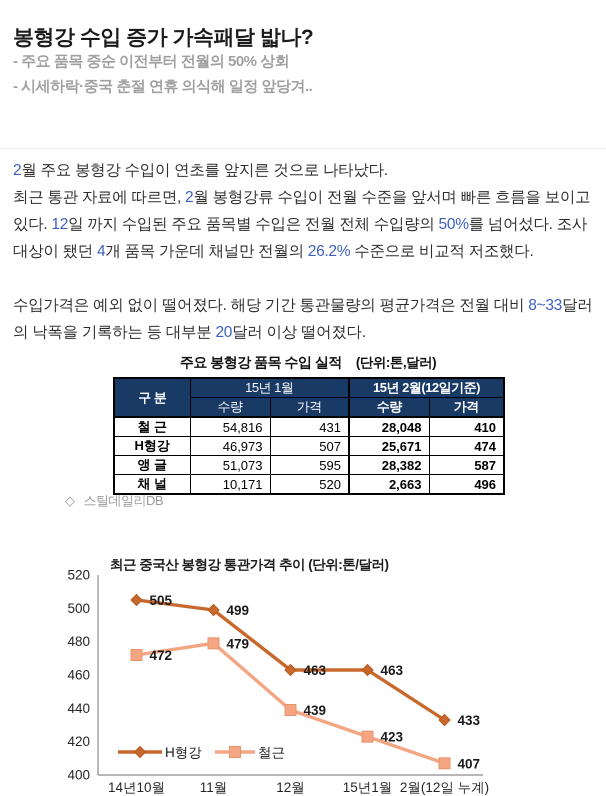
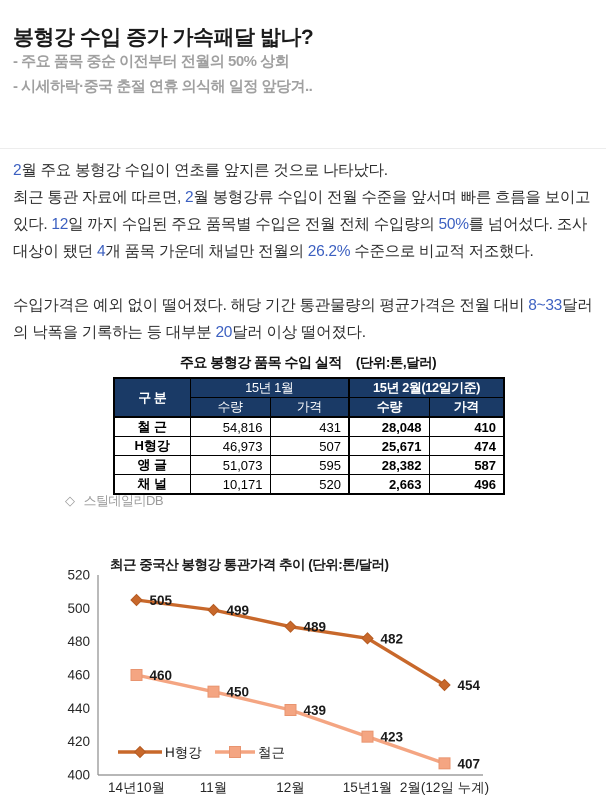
철근/14년10월: 472 -> 460
철근/11월: 479 -> 450
H형강/12월: 463 -> 489
H형강/15년1월: 463 -> 482
H형강/2월(12일 누계): 433 -> 454
